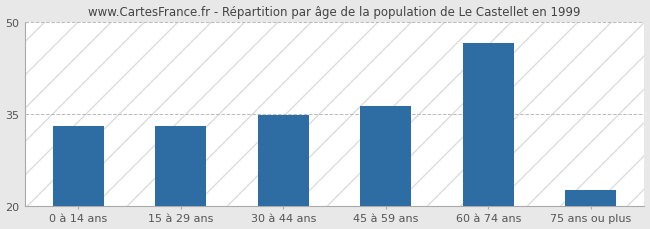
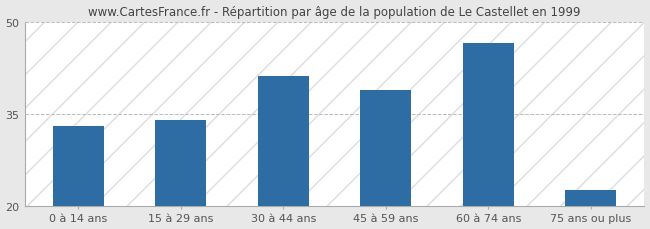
15 à 29 ans: 33.0 -> 34.0
30 à 44 ans: 34.7 -> 41.2
45 à 59 ans: 36.2 -> 38.8
